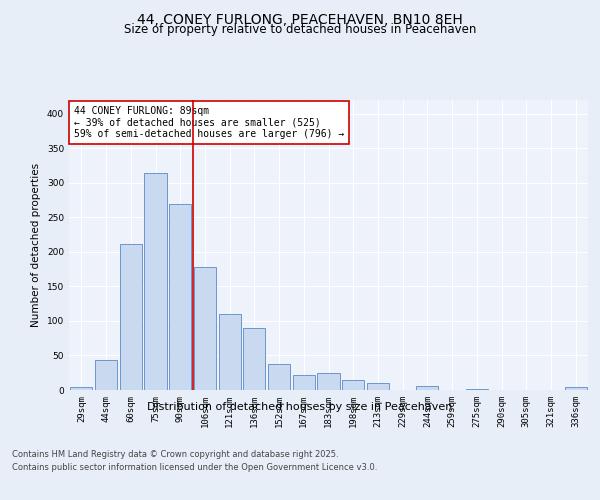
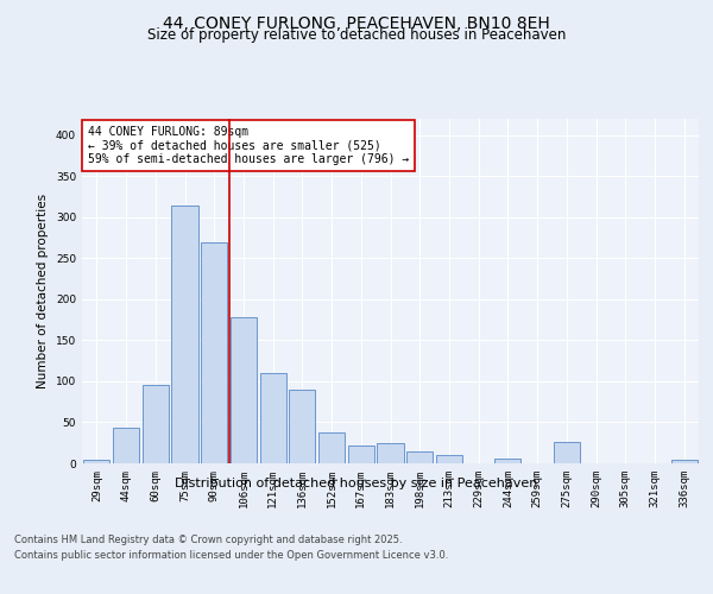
60sqm: 212 -> 96
275sqm: 2 -> 26
